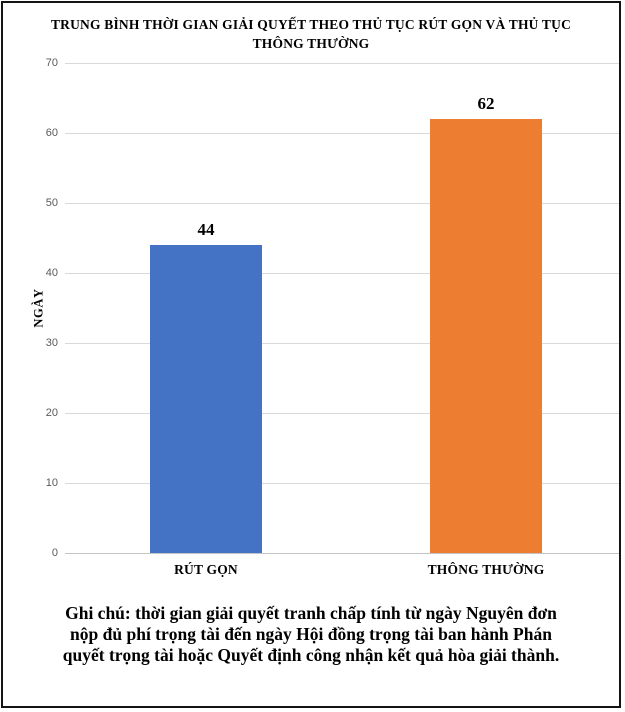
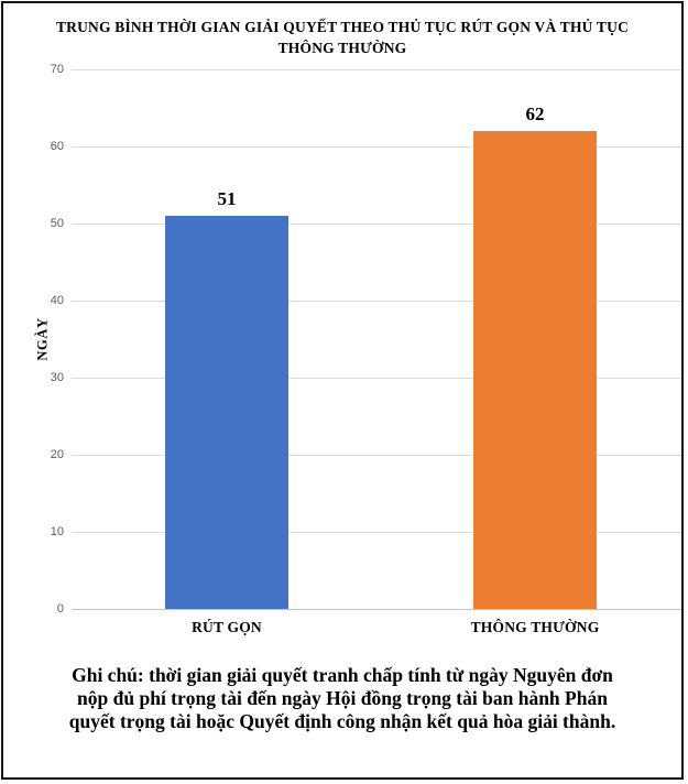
RÚT GỌN: 44 -> 51
